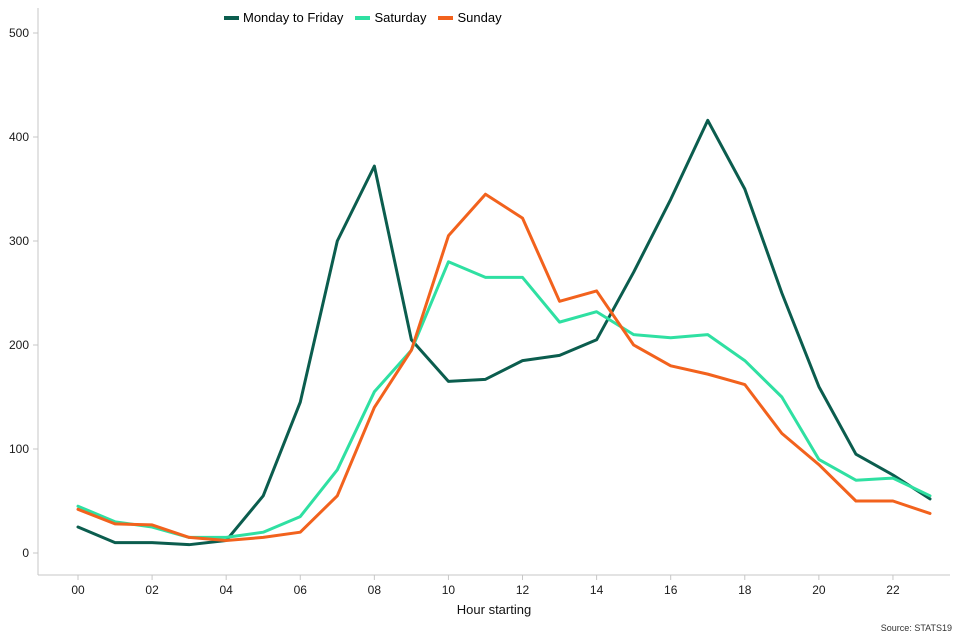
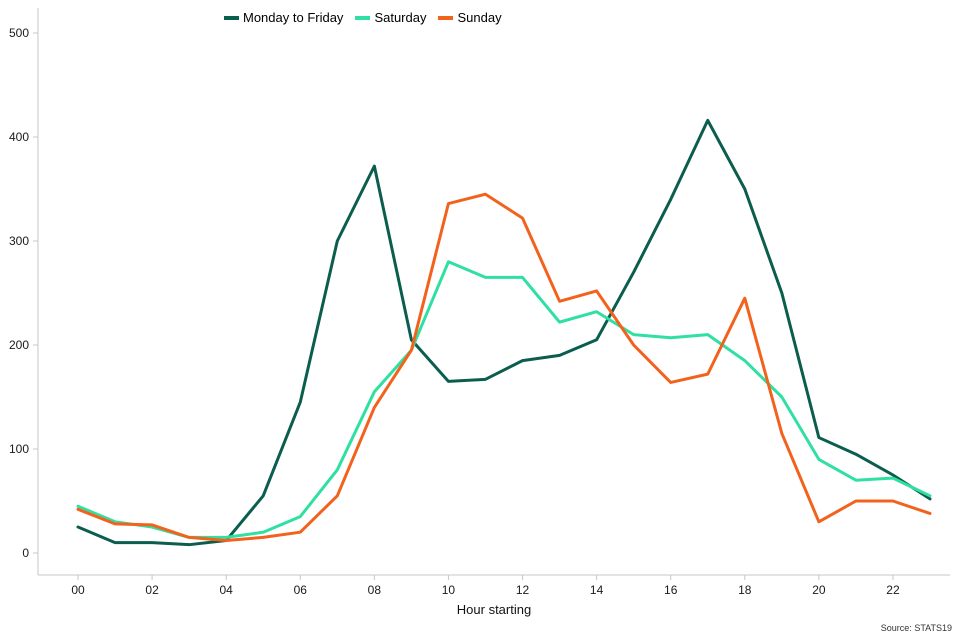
Sunday/10: 305 -> 336
Sunday/16: 180 -> 164
Sunday/18: 162 -> 245
Monday to Friday/20: 160 -> 111
Sunday/20: 85 -> 30
